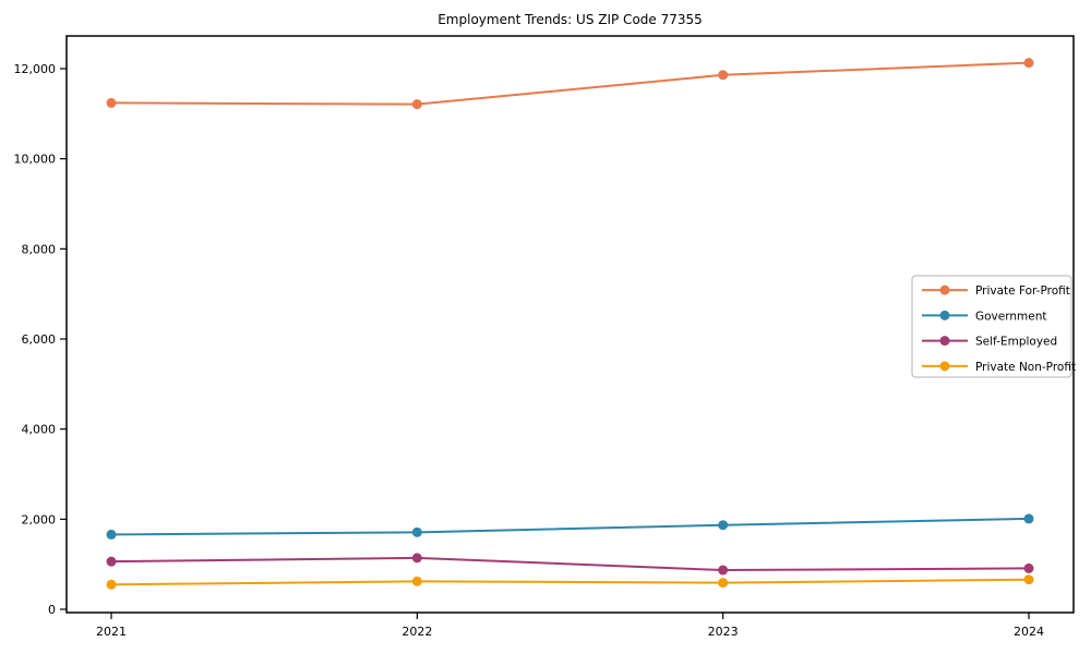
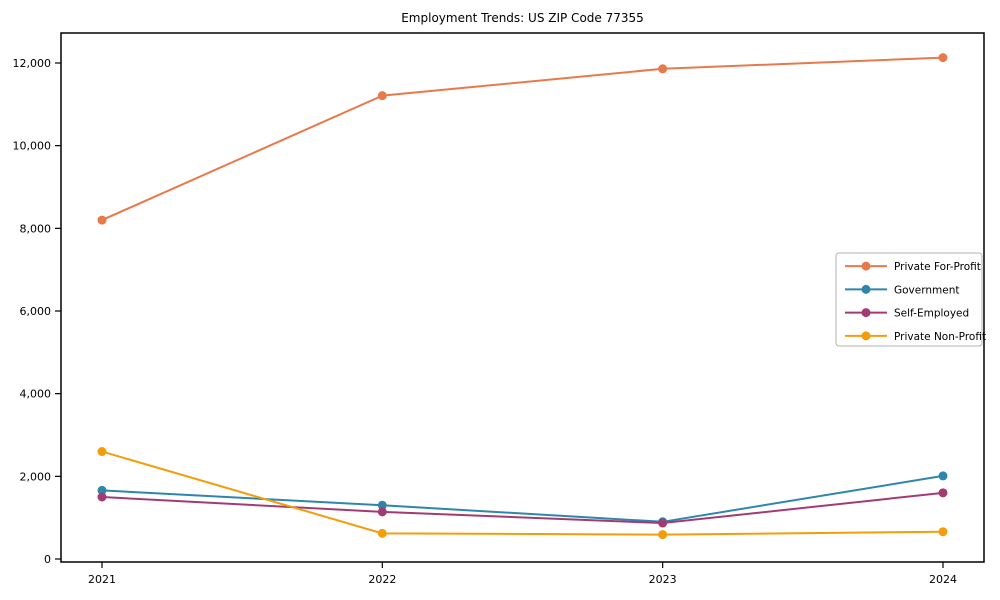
Private For-Profit/2021: 11200 -> 8200
Self-Employed/2021: 1100 -> 1500
Private Non-Profit/2021: 600 -> 2600
Government/2022: 1700 -> 1300
Government/2023: 1900 -> 900
Self-Employed/2024: 900 -> 1600
